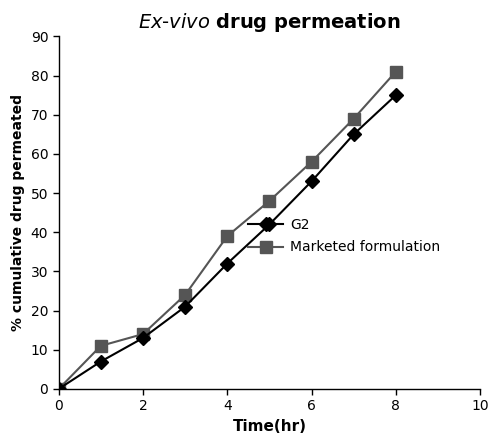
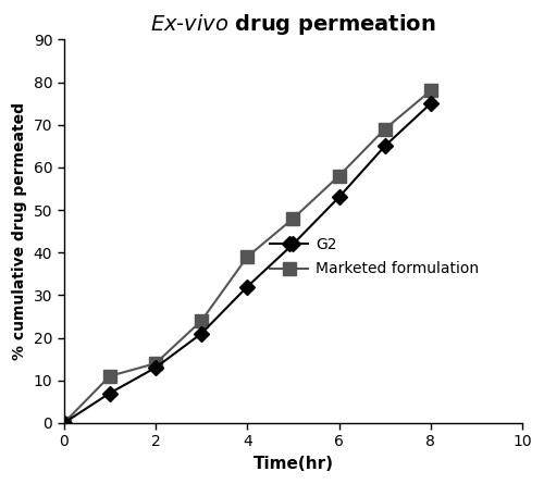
Marketed formulation/8: 81 -> 78
